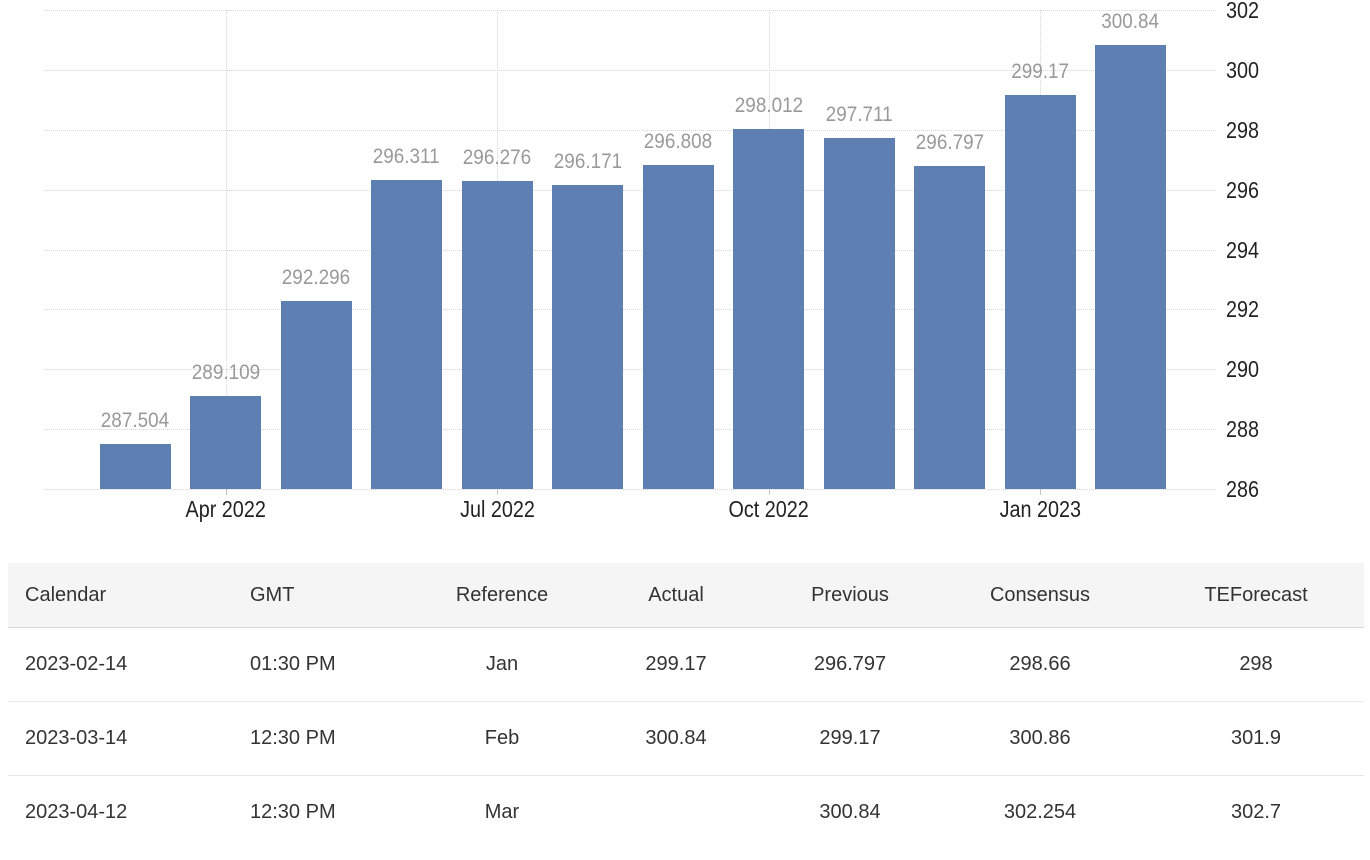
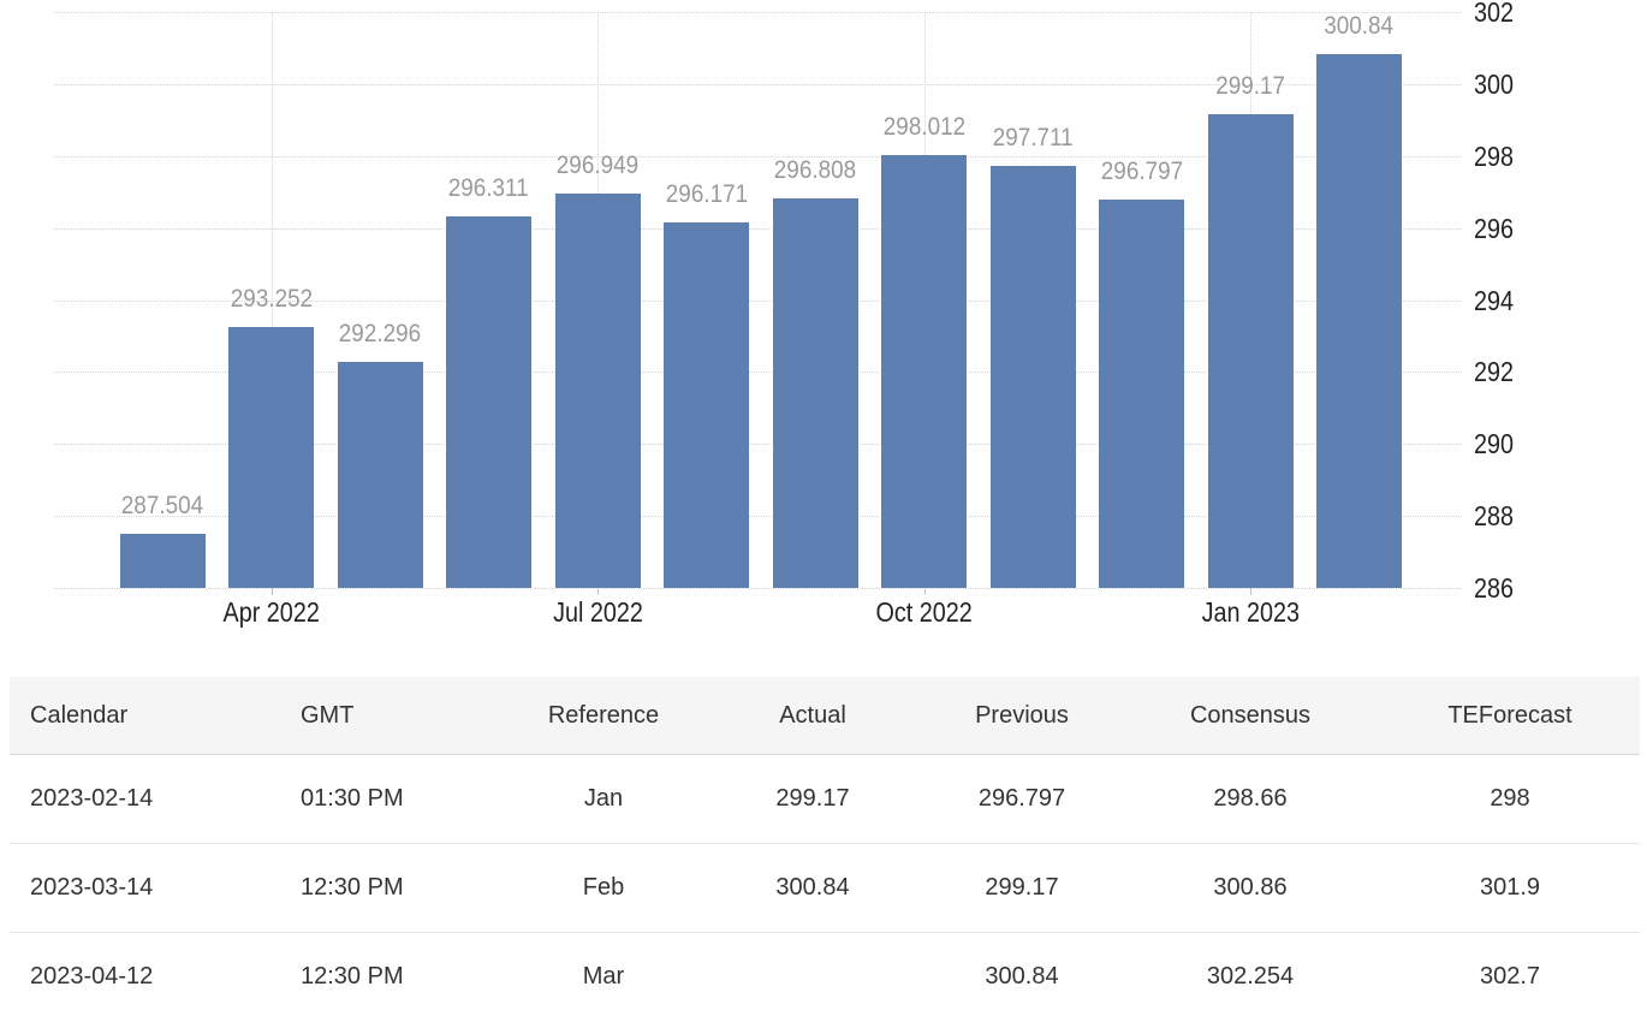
Apr 2022: 289.109 -> 293.252
Jul 2022: 296.276 -> 296.949
